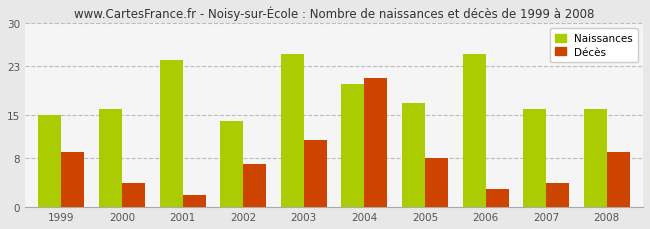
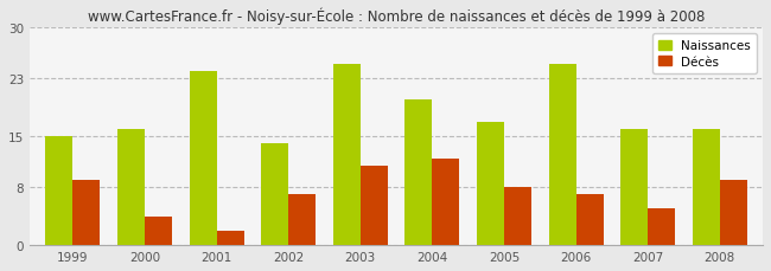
Décès/2004: 21 -> 12
Décès/2006: 3 -> 7
Décès/2007: 4 -> 5
